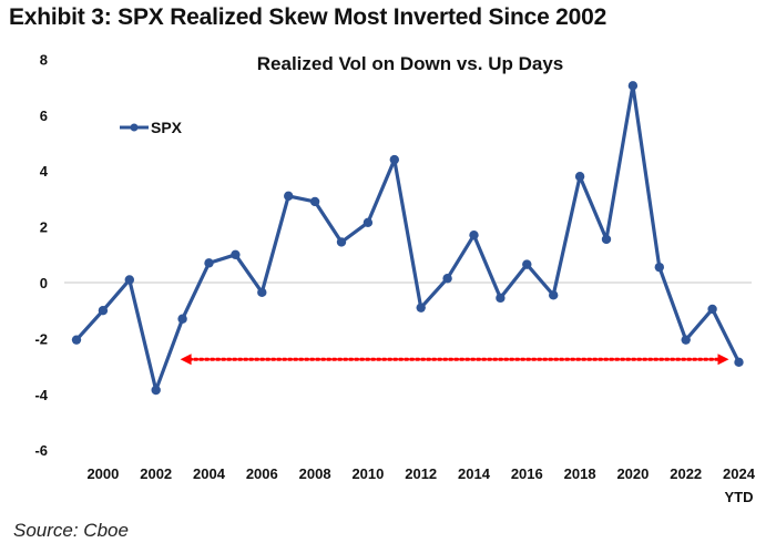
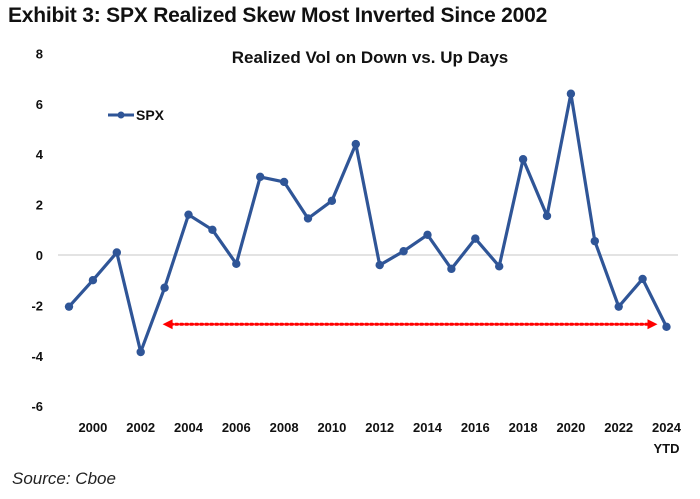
2004: 0.7 -> 1.6
2012: -0.9 -> -0.4
2014: 1.7 -> 0.8
2020: 7.0 -> 6.4
